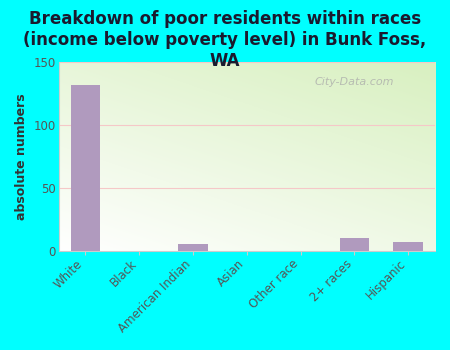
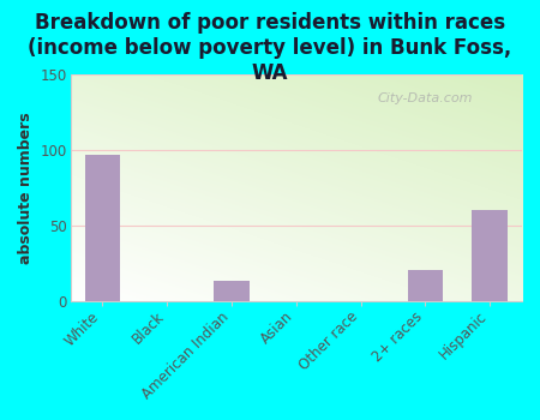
White: 132 -> 97
American Indian: 5 -> 13
2+ races: 10 -> 20
Hispanic: 7 -> 60
